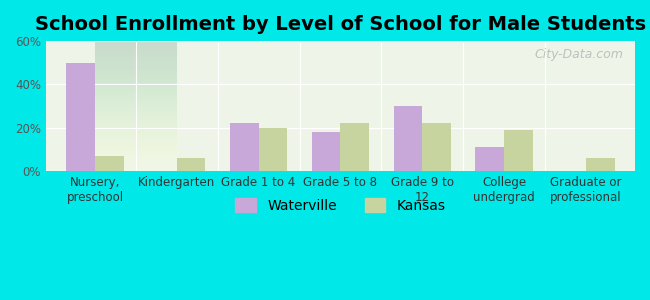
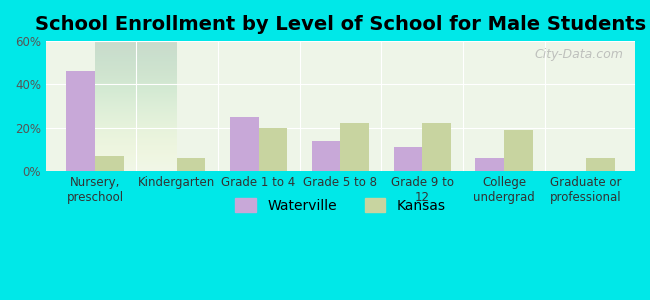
Waterville/Nursery, preschool: 50% -> 46%
Waterville/Grade 1 to 4: 22% -> 25%
Waterville/Grade 5 to 8: 18% -> 14%
Waterville/Grade 9 to 12: 30% -> 11%
Waterville/College undergrad: 11% -> 6%
